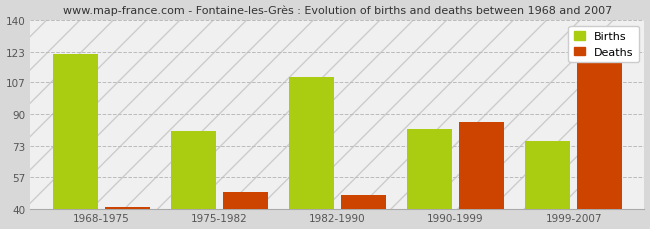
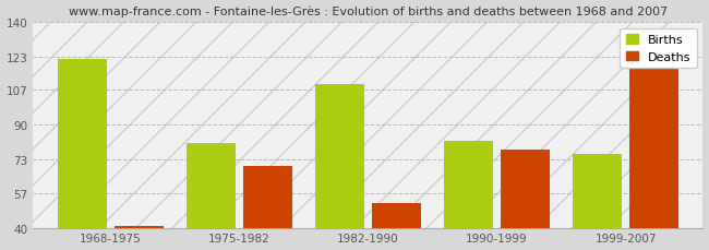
Deaths/1975-1982: 49 -> 70
Deaths/1982-1990: 47 -> 52
Deaths/1990-1999: 86 -> 78
